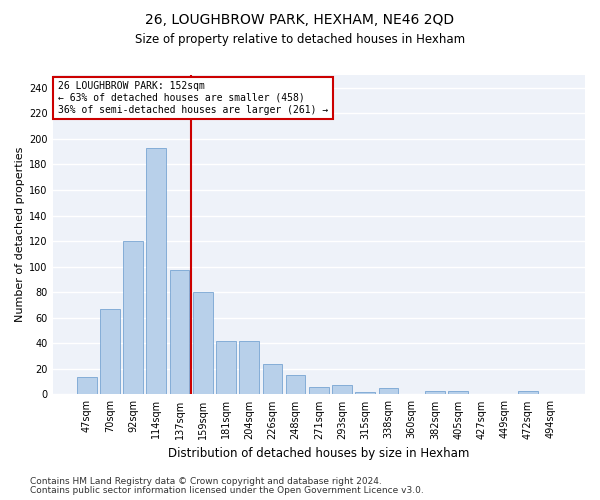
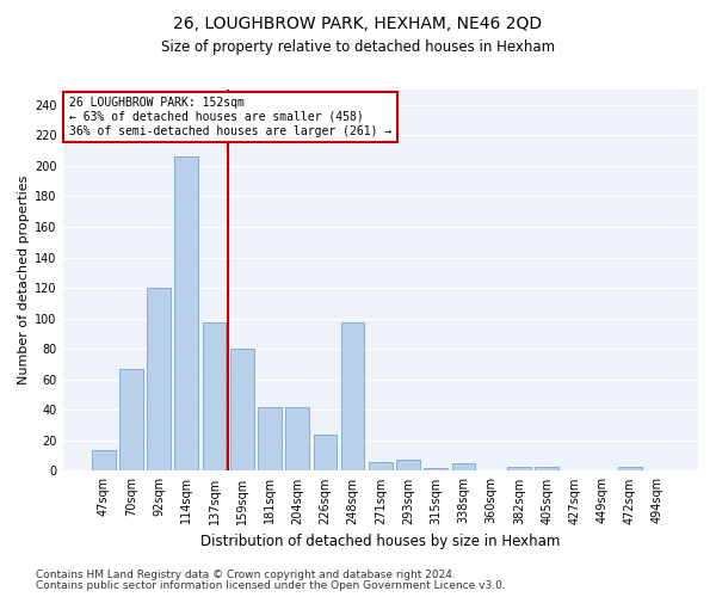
114sqm: 193 -> 206
248sqm: 15 -> 97
